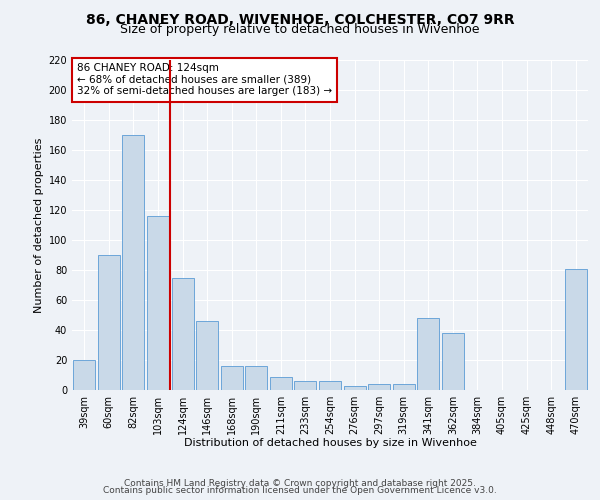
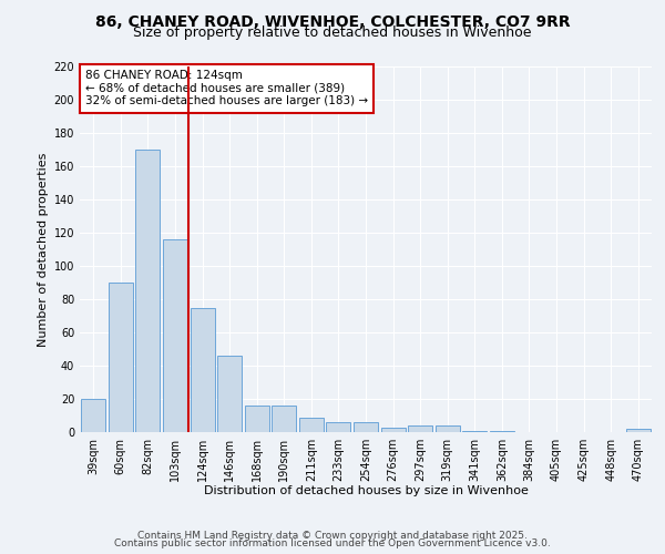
341sqm: 48 -> 1
362sqm: 38 -> 1
470sqm: 81 -> 2
